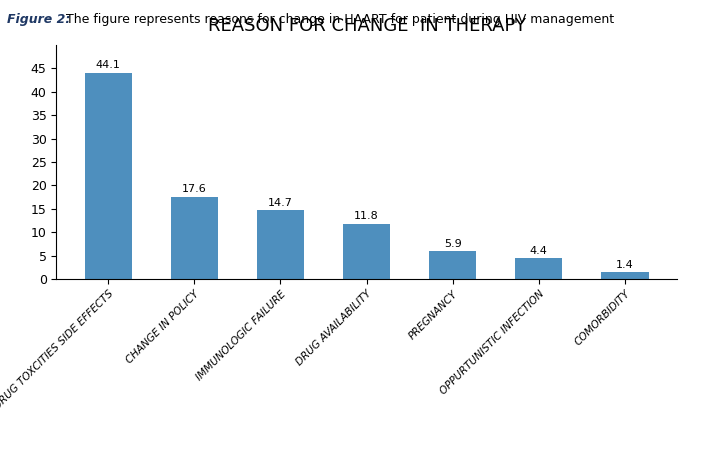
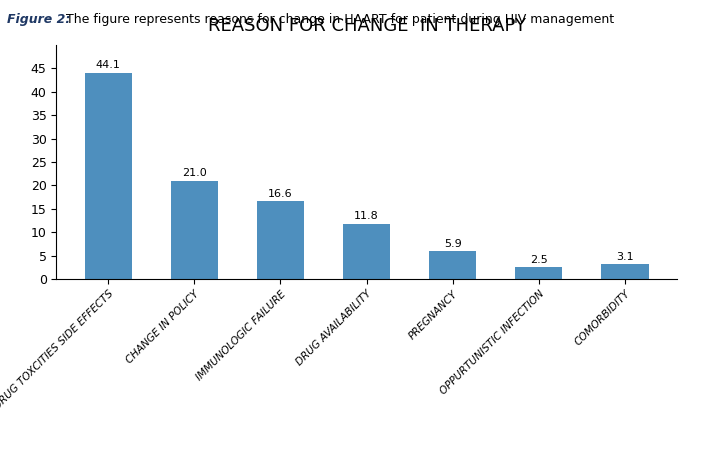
CHANGE IN POLICY: 17.6 -> 21.0
IMMUNOLOGIC FAILURE: 14.7 -> 16.6
OPPURTUNISTIC INFECTION: 4.4 -> 2.5
COMORBIDITY: 1.4 -> 3.1
